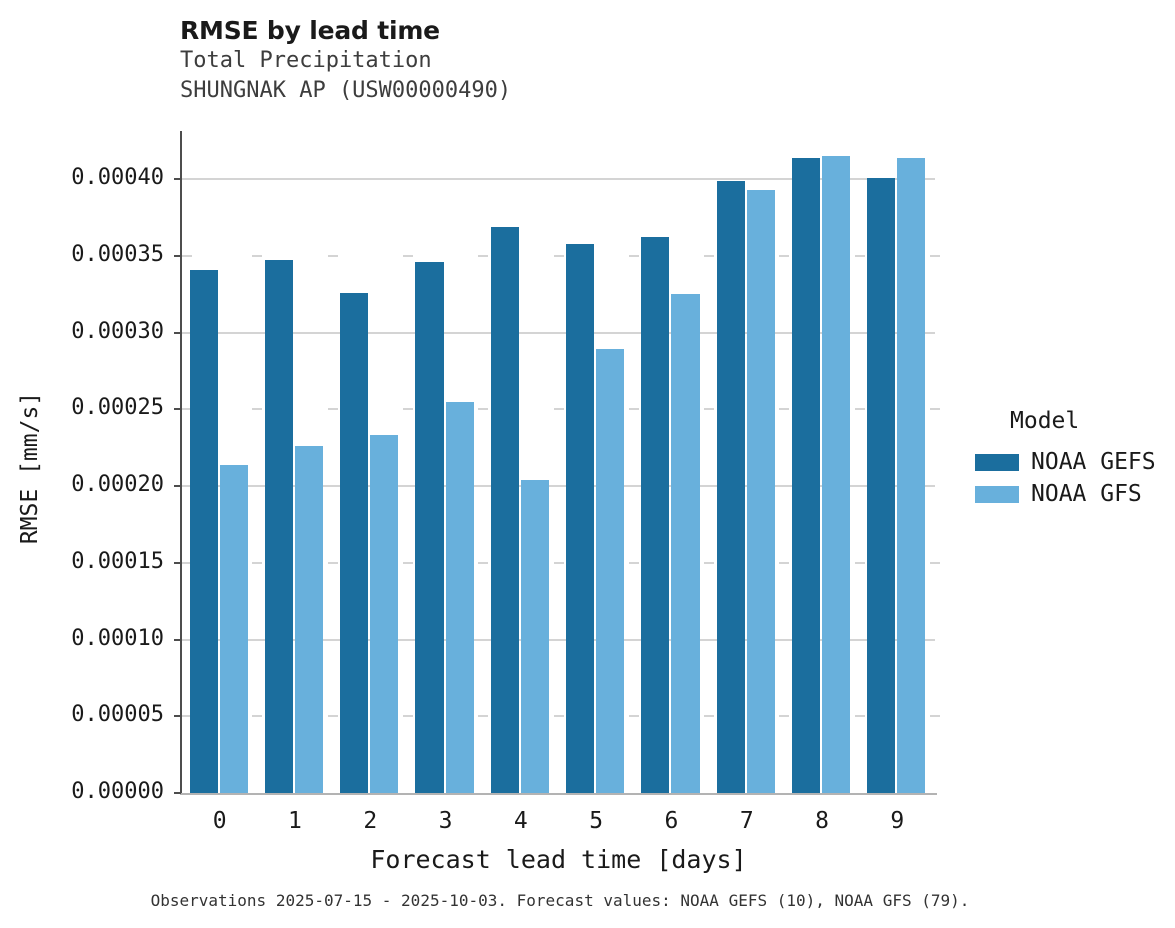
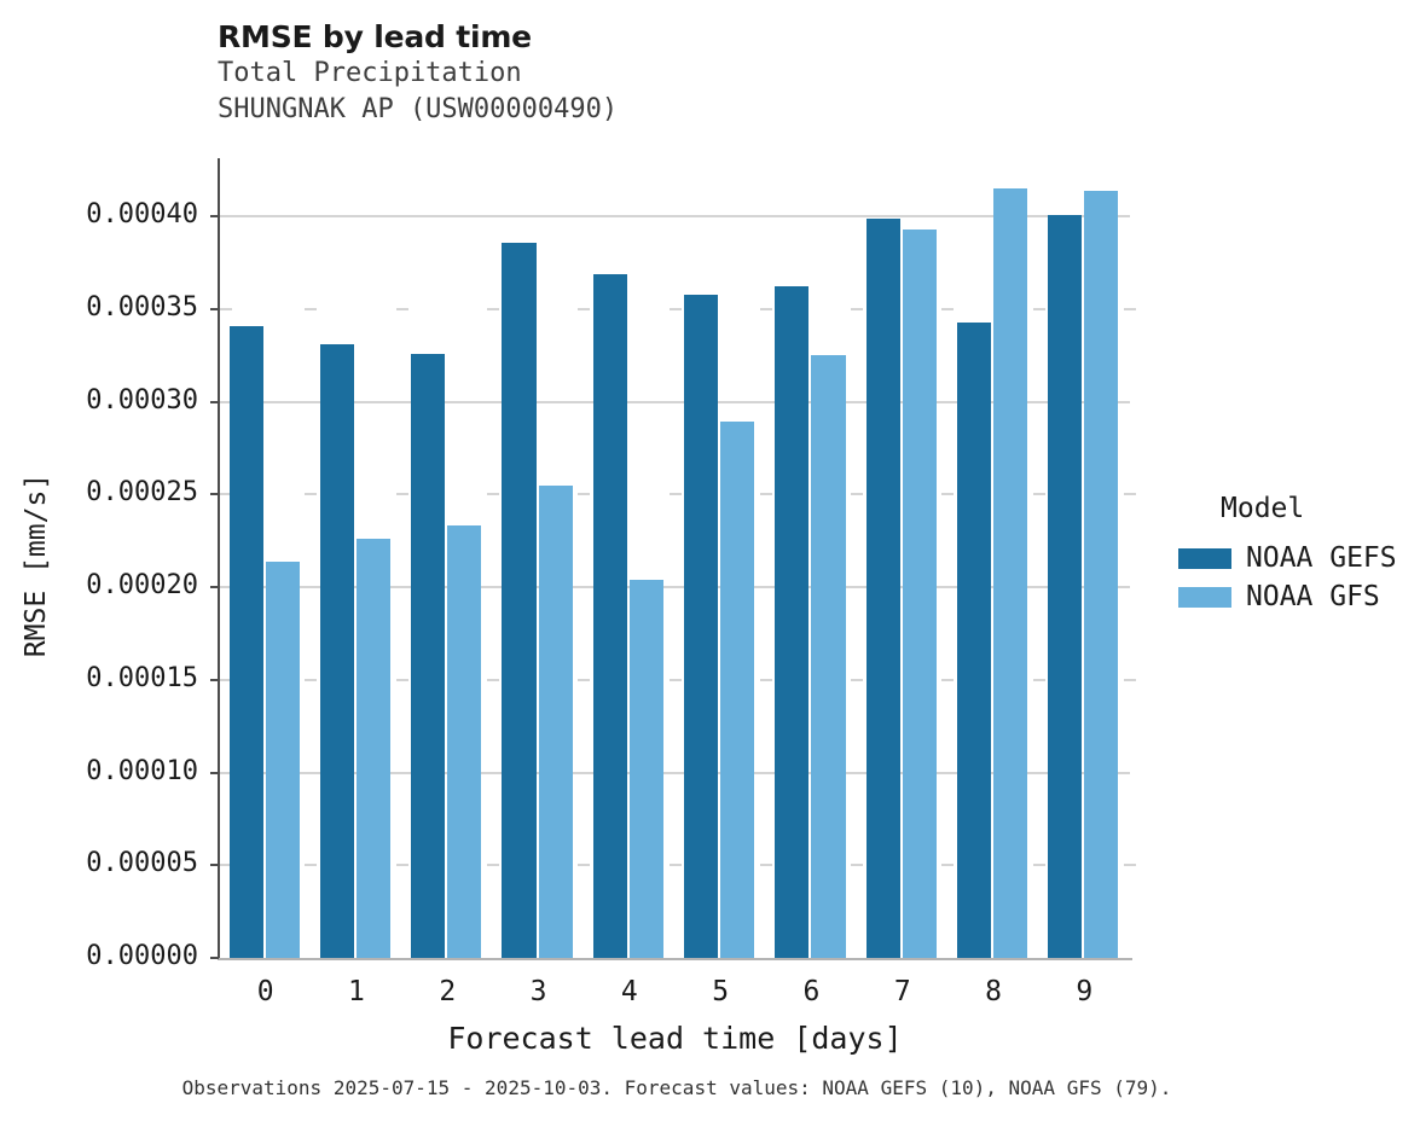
NOAA GEFS/1: 0.000347 -> 0.000331
NOAA GEFS/3: 0.000346 -> 0.000386
NOAA GEFS/8: 0.000414 -> 0.000343
